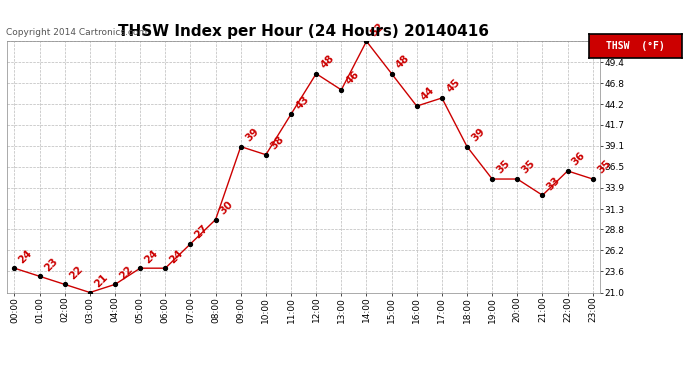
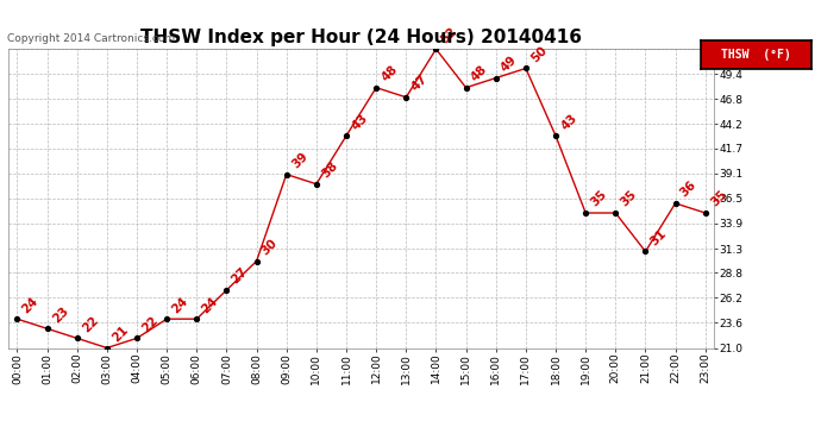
13:00: 46 -> 47
16:00: 44 -> 49
17:00: 45 -> 50
18:00: 39 -> 43
21:00: 33 -> 31
